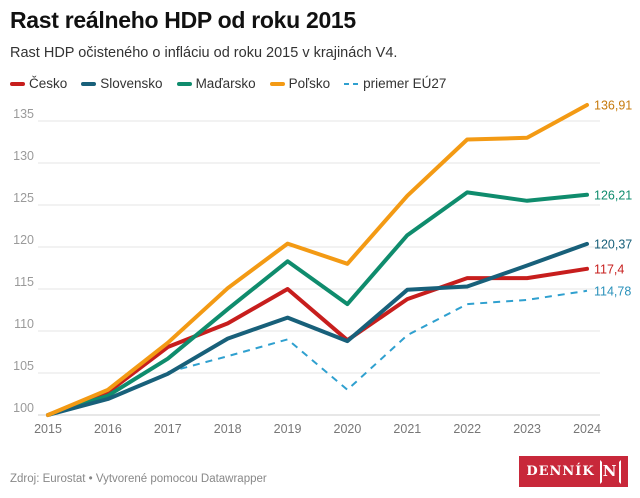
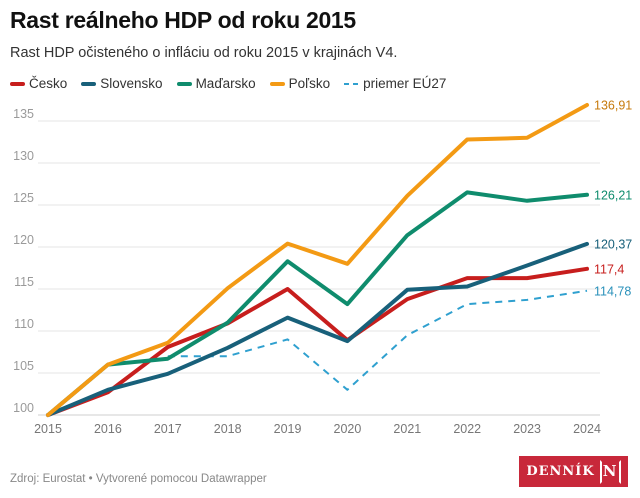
Slovensko/2016: 102 -> 103
Maďarsko/2016: 102 -> 106
Poľsko/2016: 103 -> 106
priemer EÚ27/2017: 105 -> 107
Slovensko/2018: 109 -> 108
Maďarsko/2018: 113 -> 111
